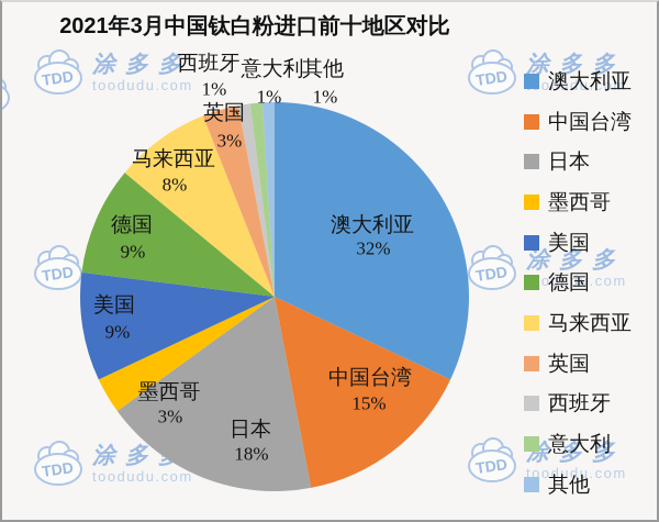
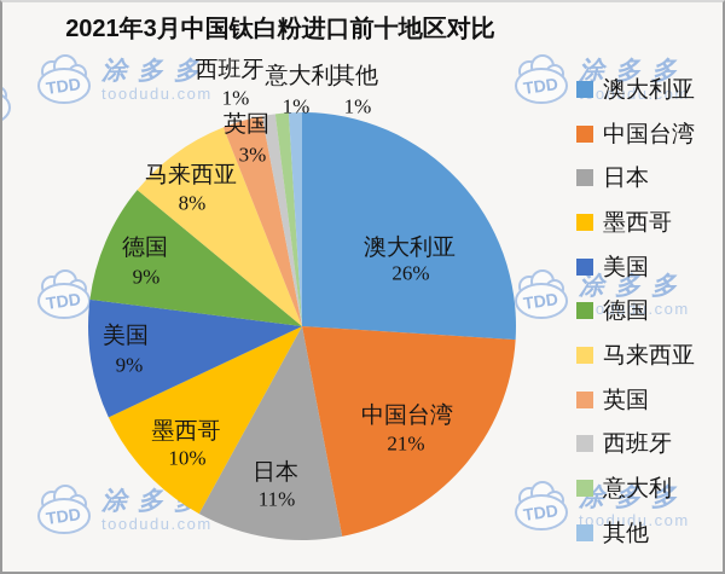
澳大利亚: 32% -> 26%
中国台湾: 15% -> 21%
日本: 18% -> 11%
墨西哥: 3% -> 10%
